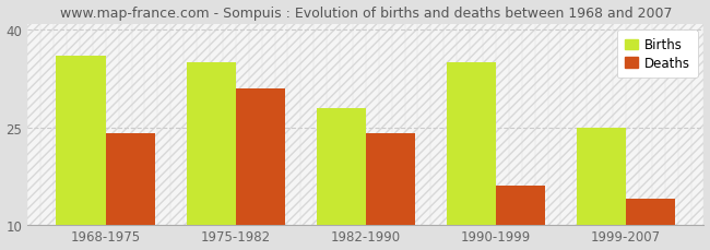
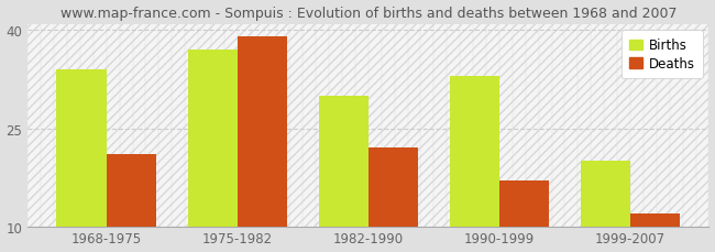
Births/1968-1975: 36 -> 34
Deaths/1968-1975: 24 -> 21
Births/1975-1982: 35 -> 37
Deaths/1975-1982: 31 -> 39
Births/1982-1990: 28 -> 30
Deaths/1982-1990: 24 -> 22
Births/1990-1999: 35 -> 33
Deaths/1990-1999: 16 -> 17
Births/1999-2007: 25 -> 20
Deaths/1999-2007: 14 -> 12
